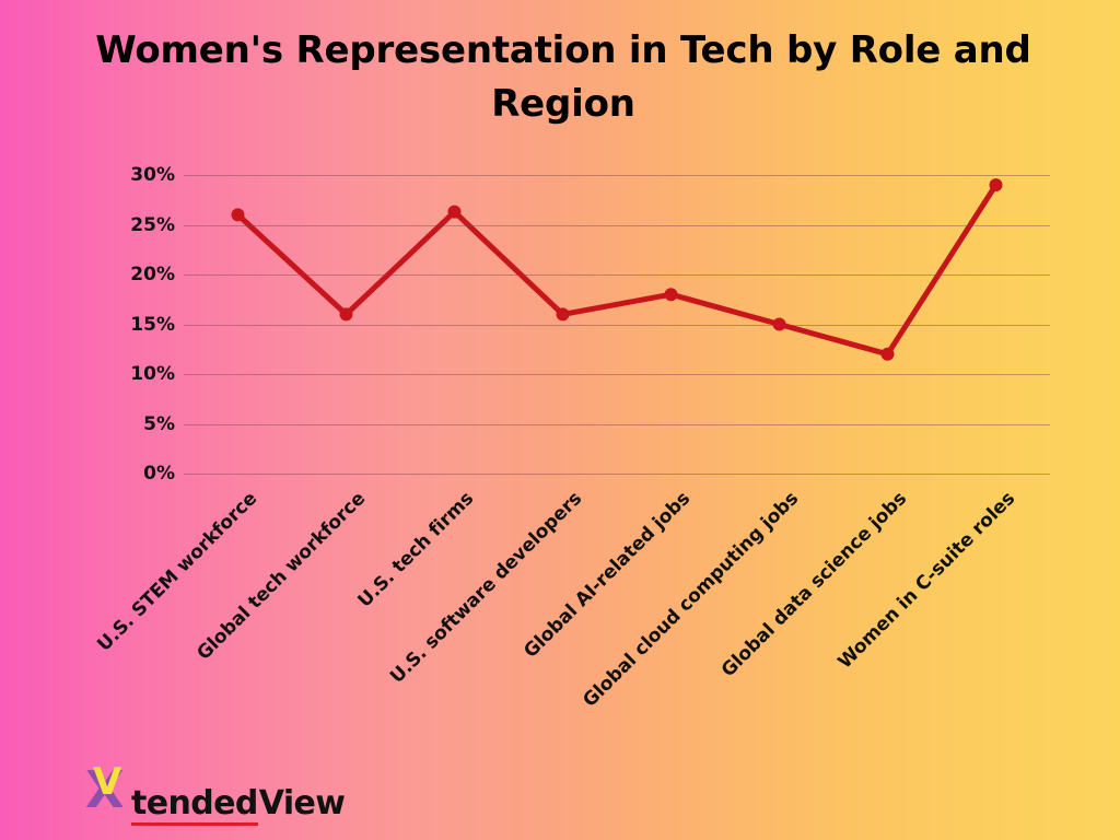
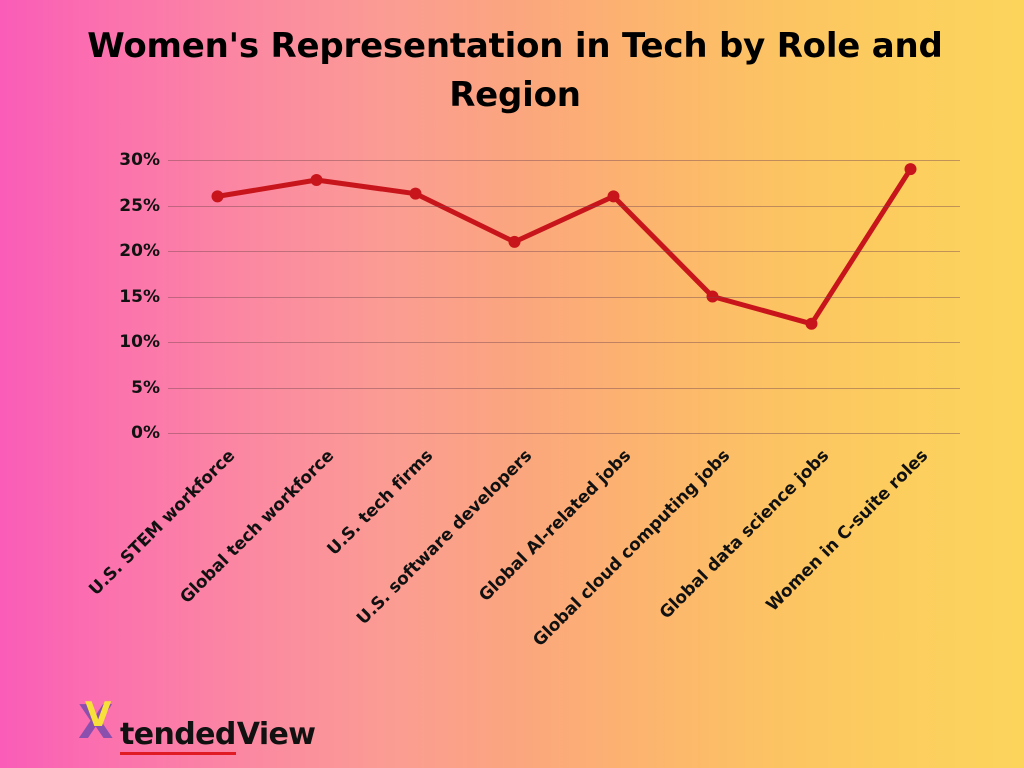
Global tech workforce: 16% -> 28%
U.S. software developers: 16% -> 21%
Global AI-related jobs: 18% -> 26%
